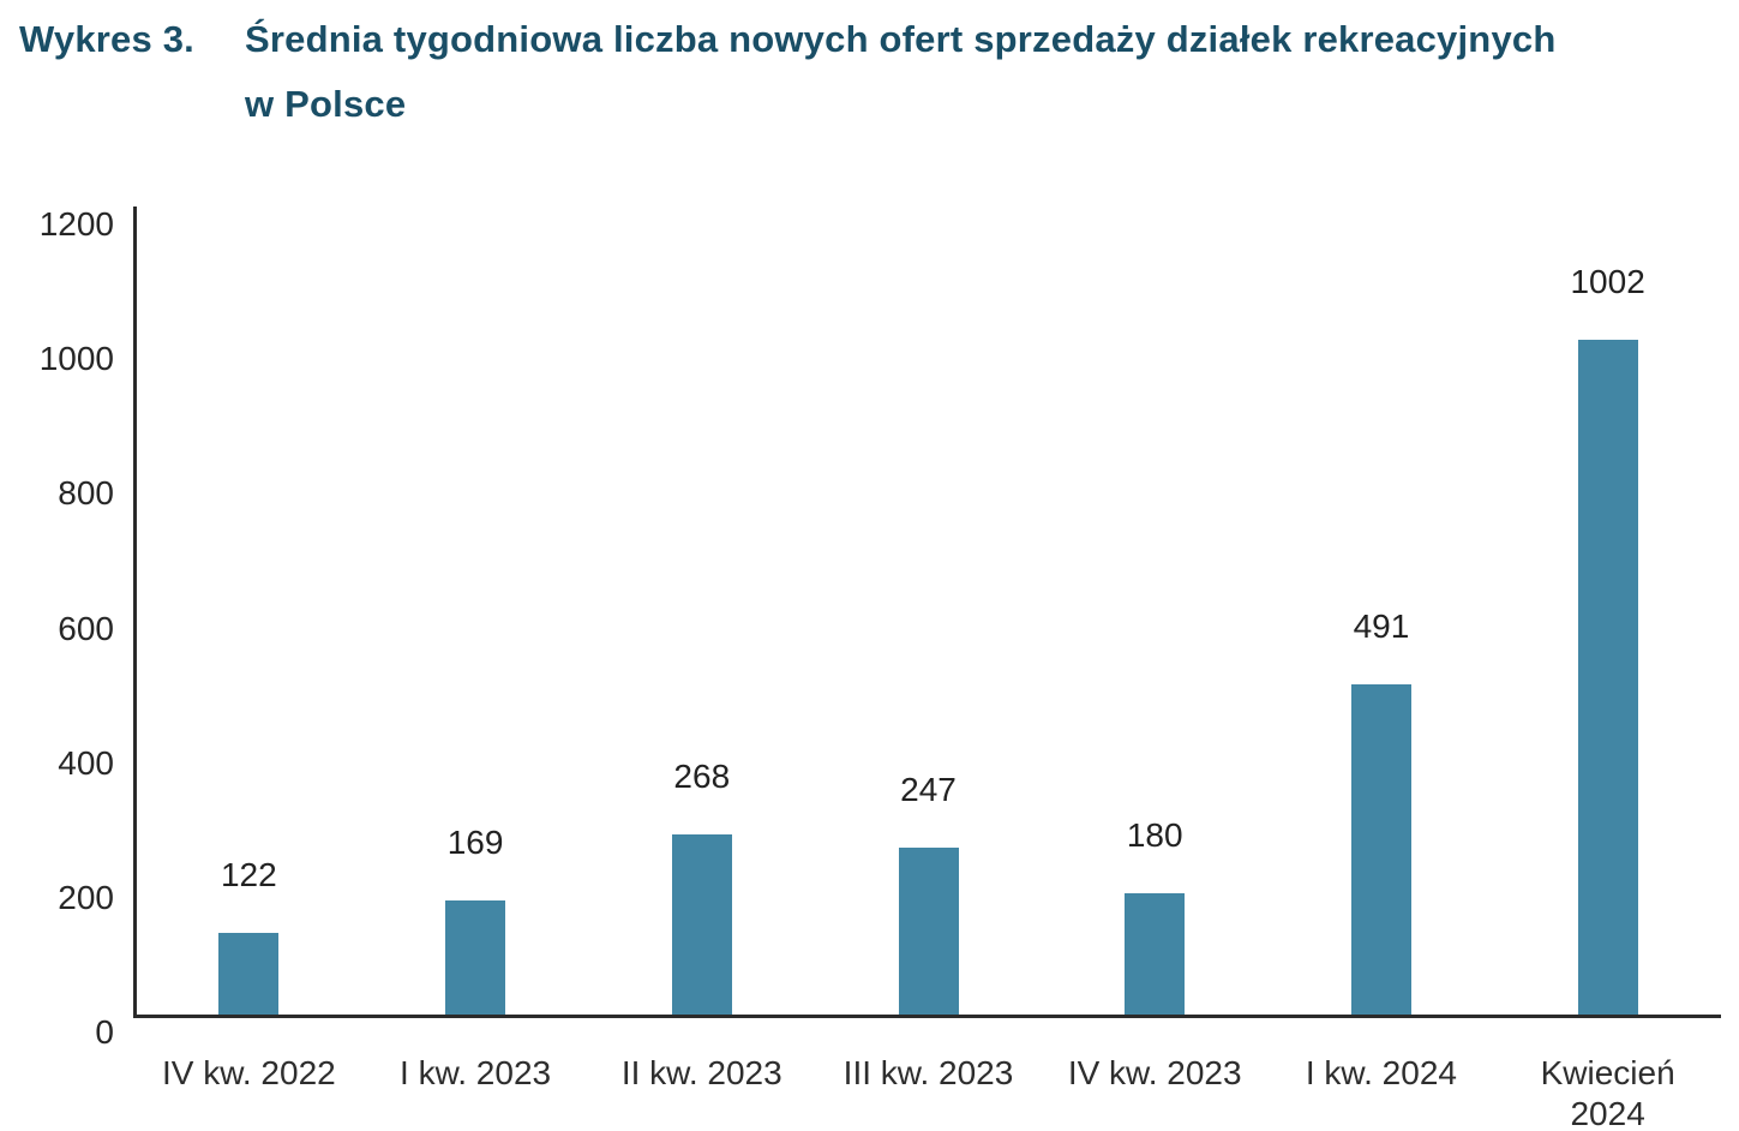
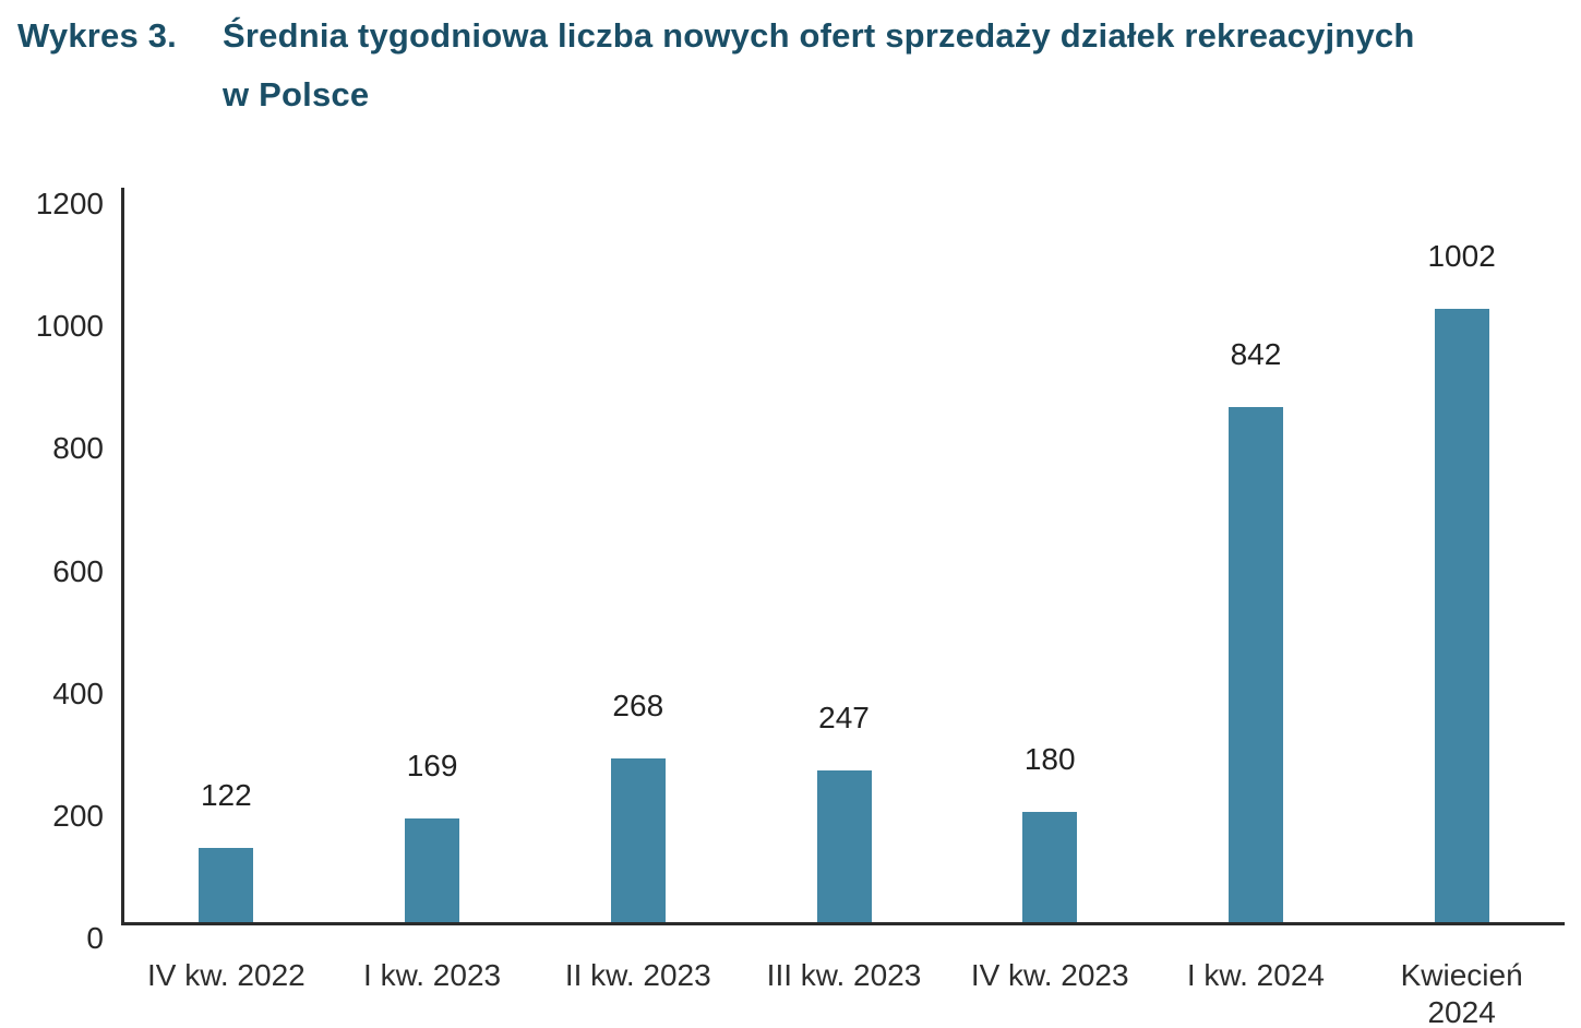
I kw. 2024: 491 -> 842
